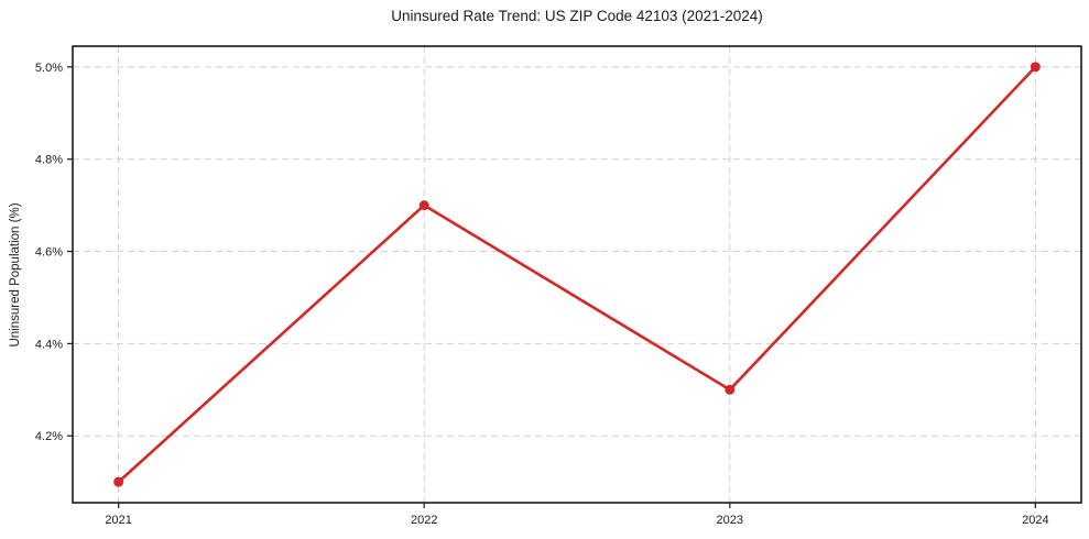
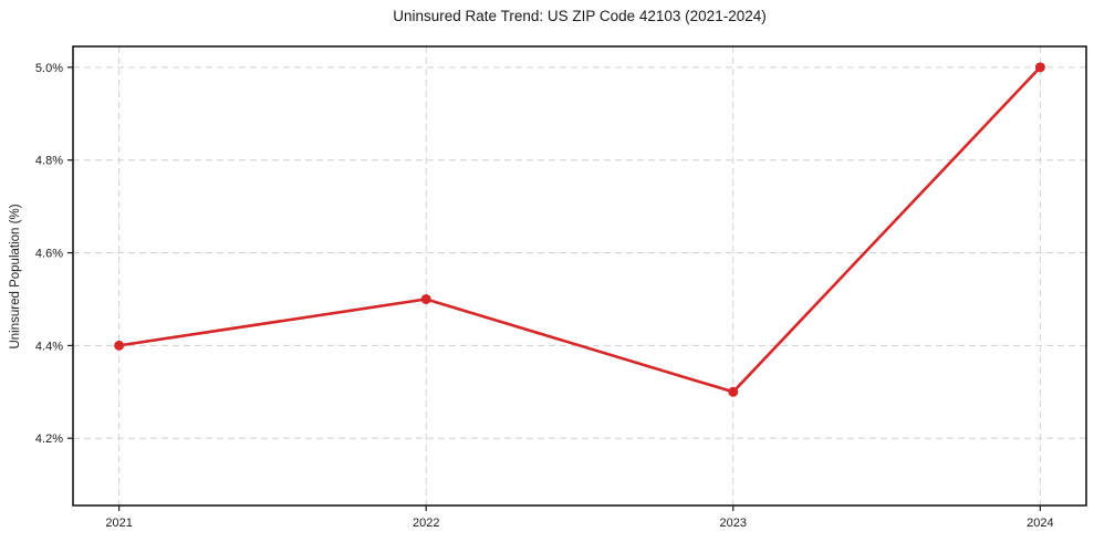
2021: 4.1% -> 4.4%
2022: 4.7% -> 4.5%
